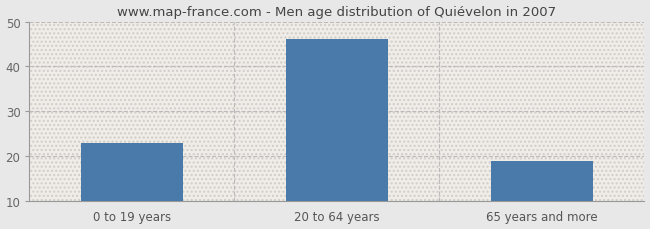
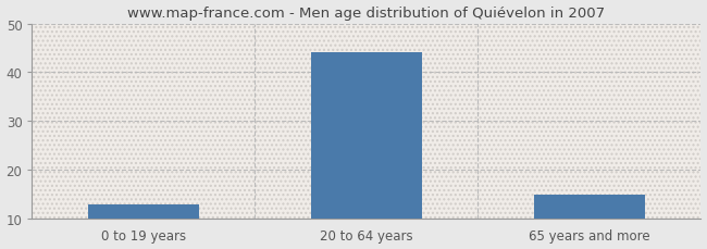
0 to 19 years: 23 -> 13
20 to 64 years: 46 -> 44
65 years and more: 19 -> 15
